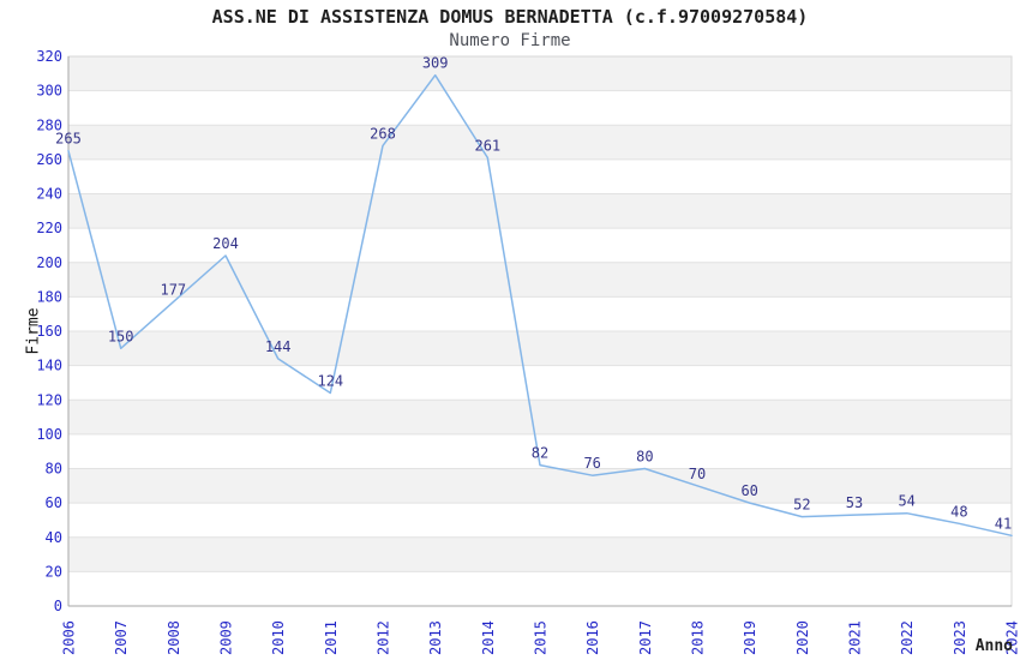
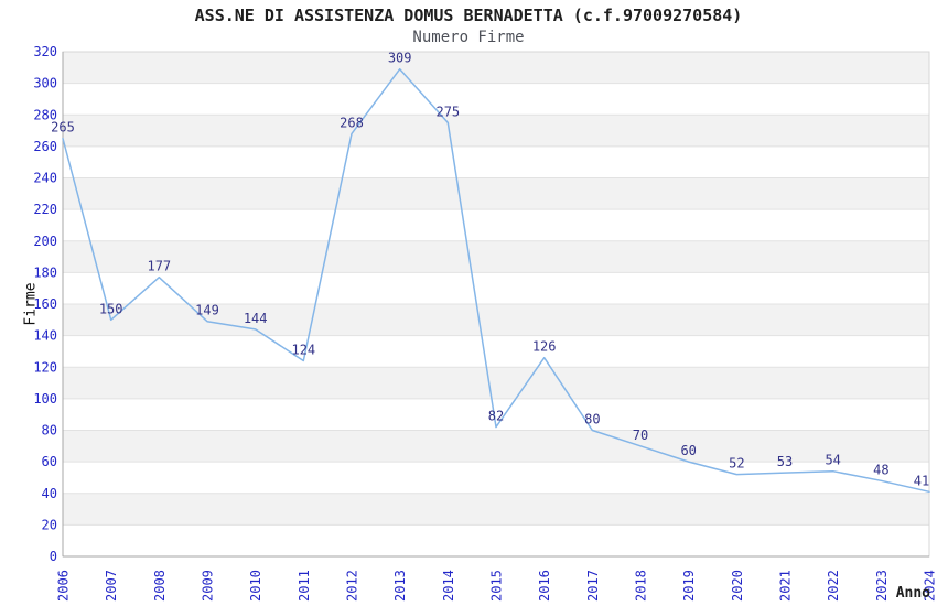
2009: 204 -> 149
2014: 261 -> 275
2016: 76 -> 126
